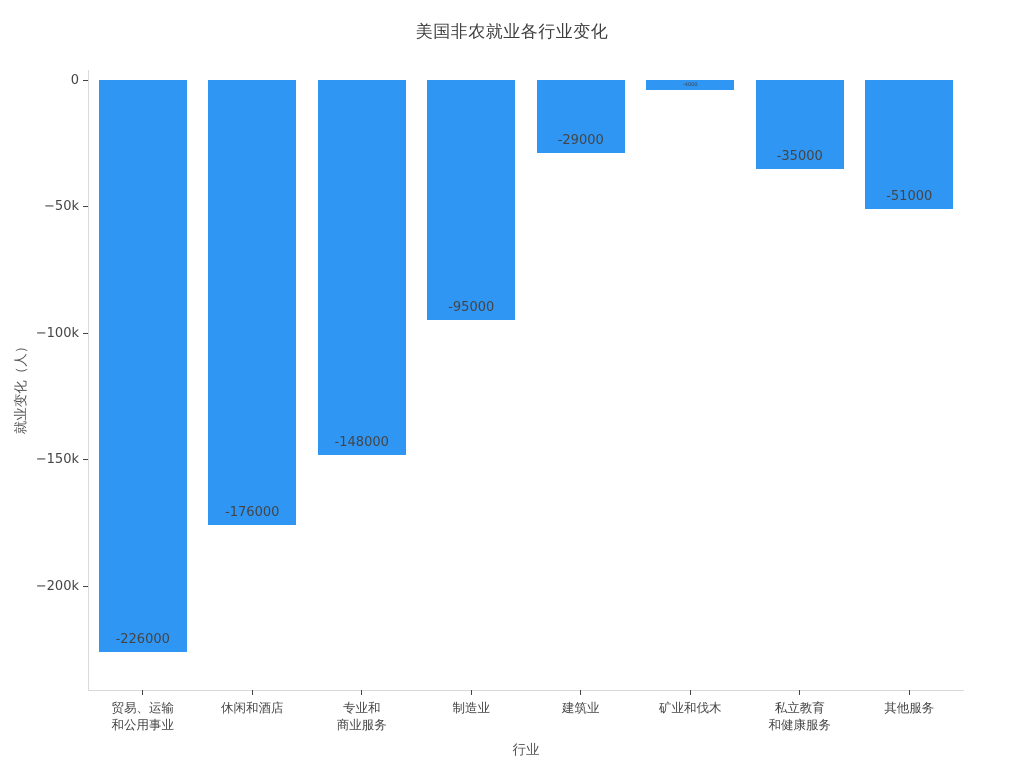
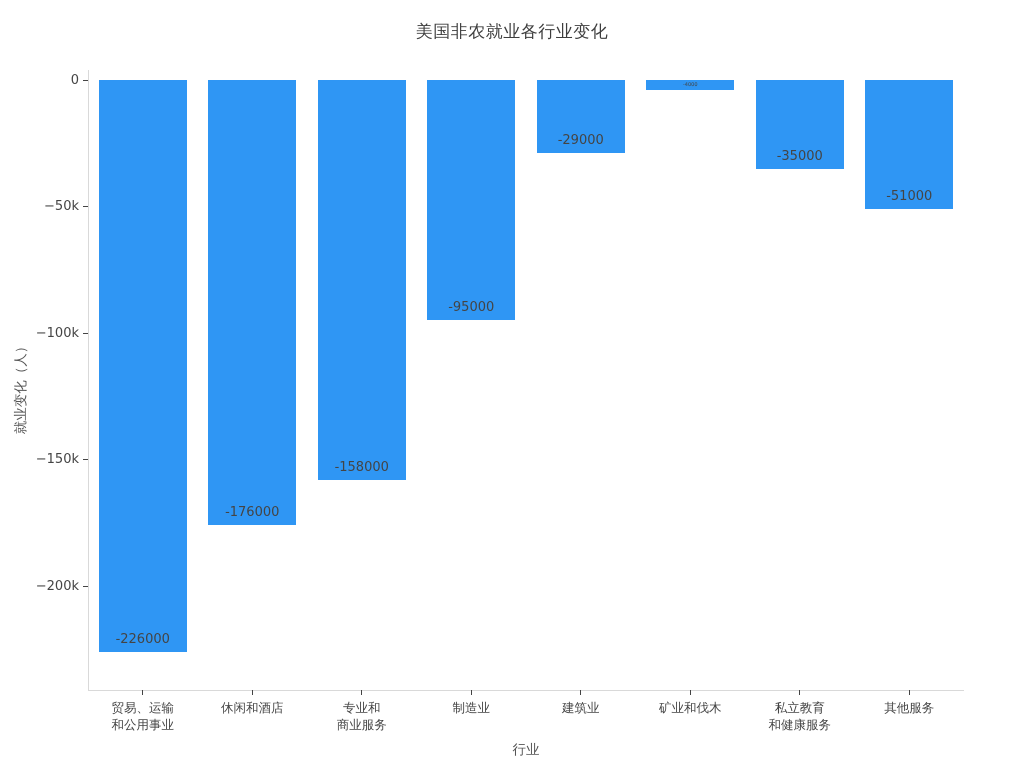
专业和 商业服务: -148000 -> -158000
